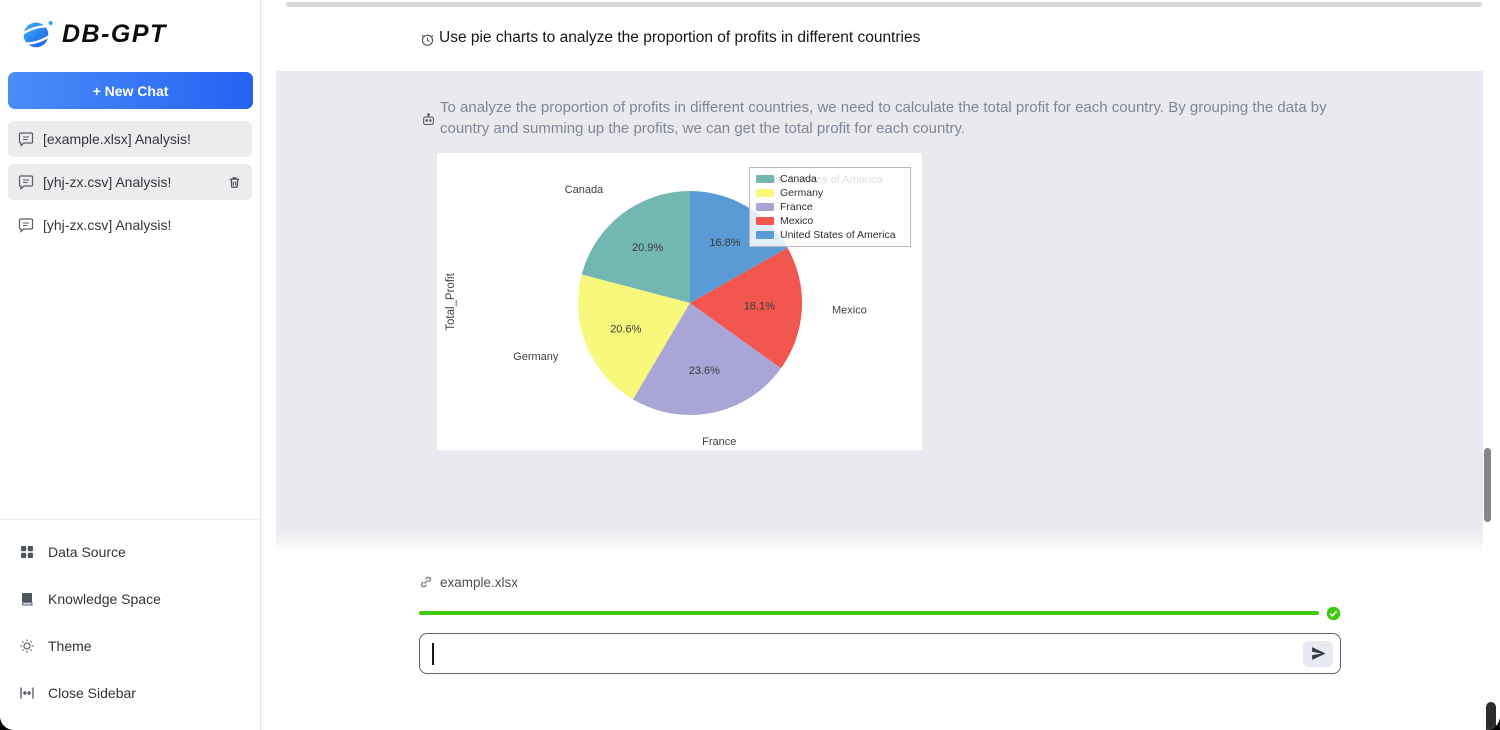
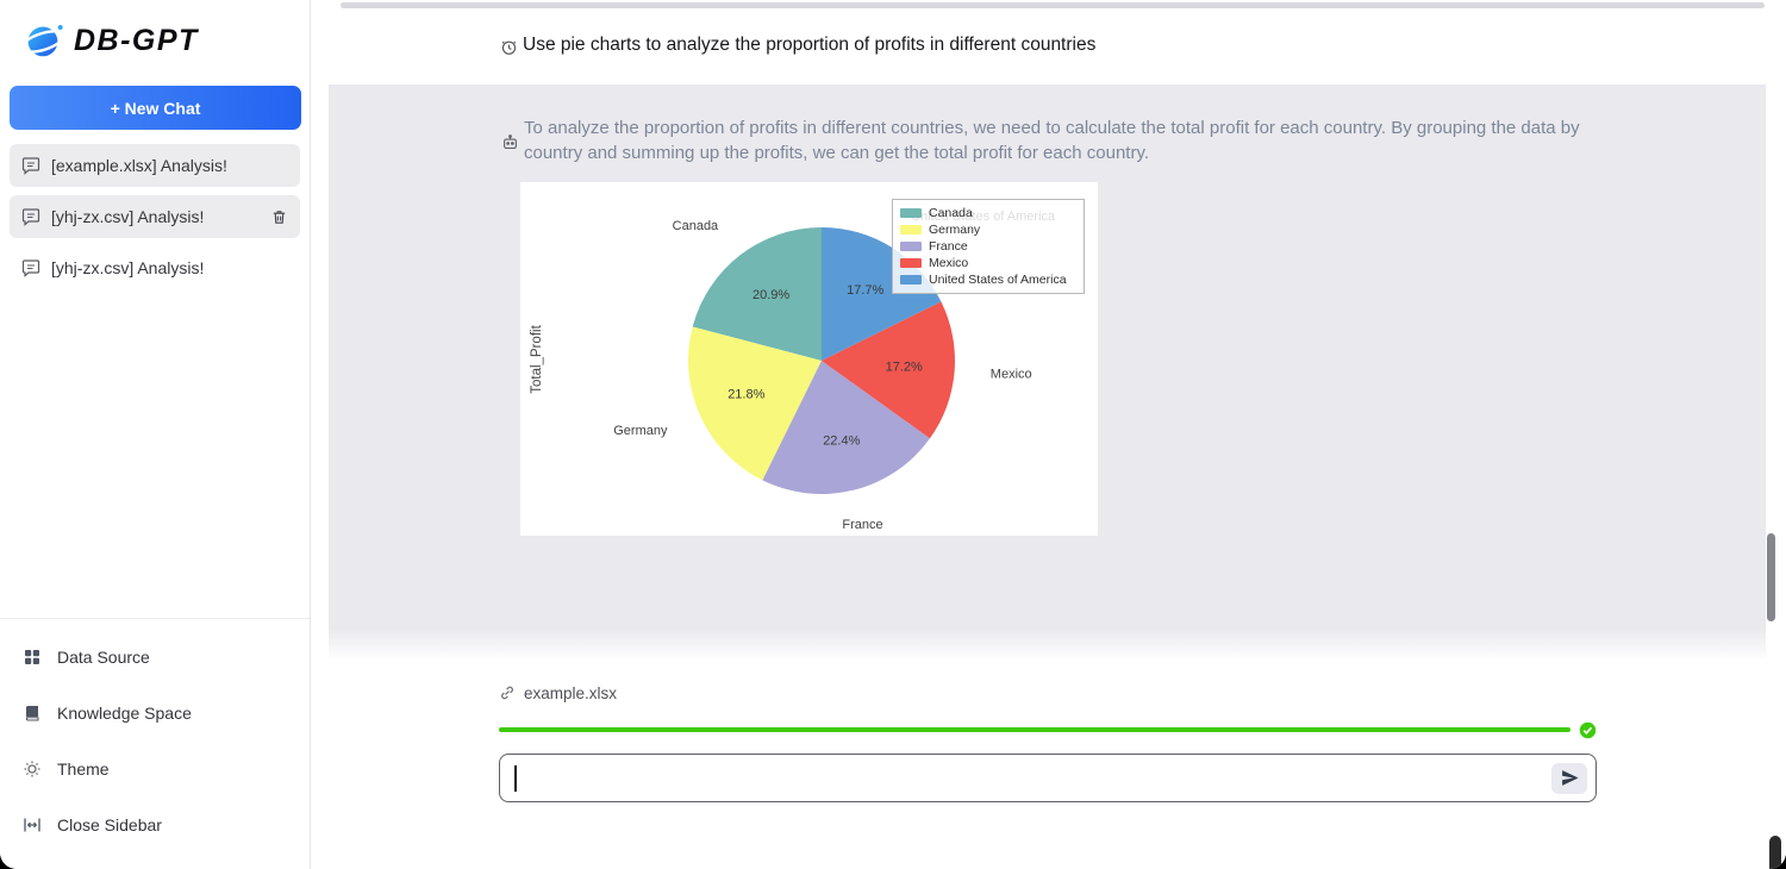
Germany: 20.6% -> 21.8%
France: 23.6% -> 22.4%
Mexico: 18.1% -> 17.2%
United States of America: 16.8% -> 17.7%
